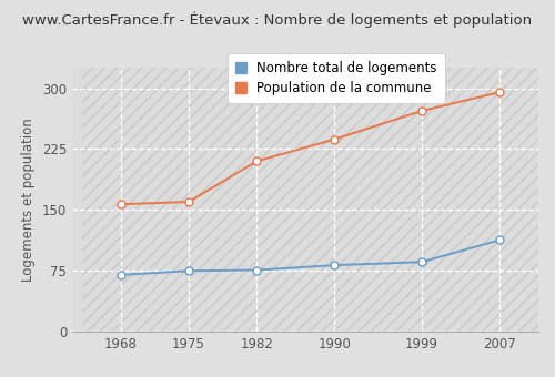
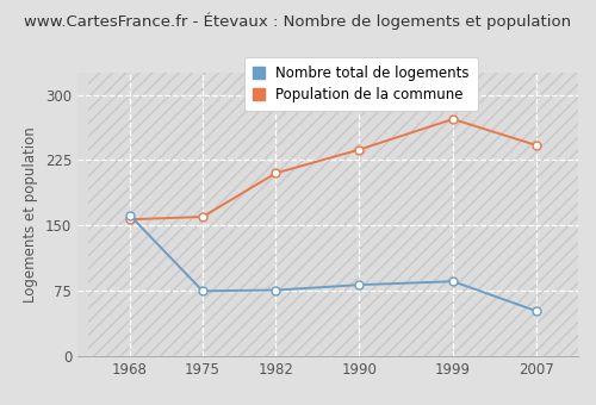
Nombre total de logements/1968: 70 -> 162
Nombre total de logements/2007: 113 -> 52
Population de la commune/2007: 295 -> 242
